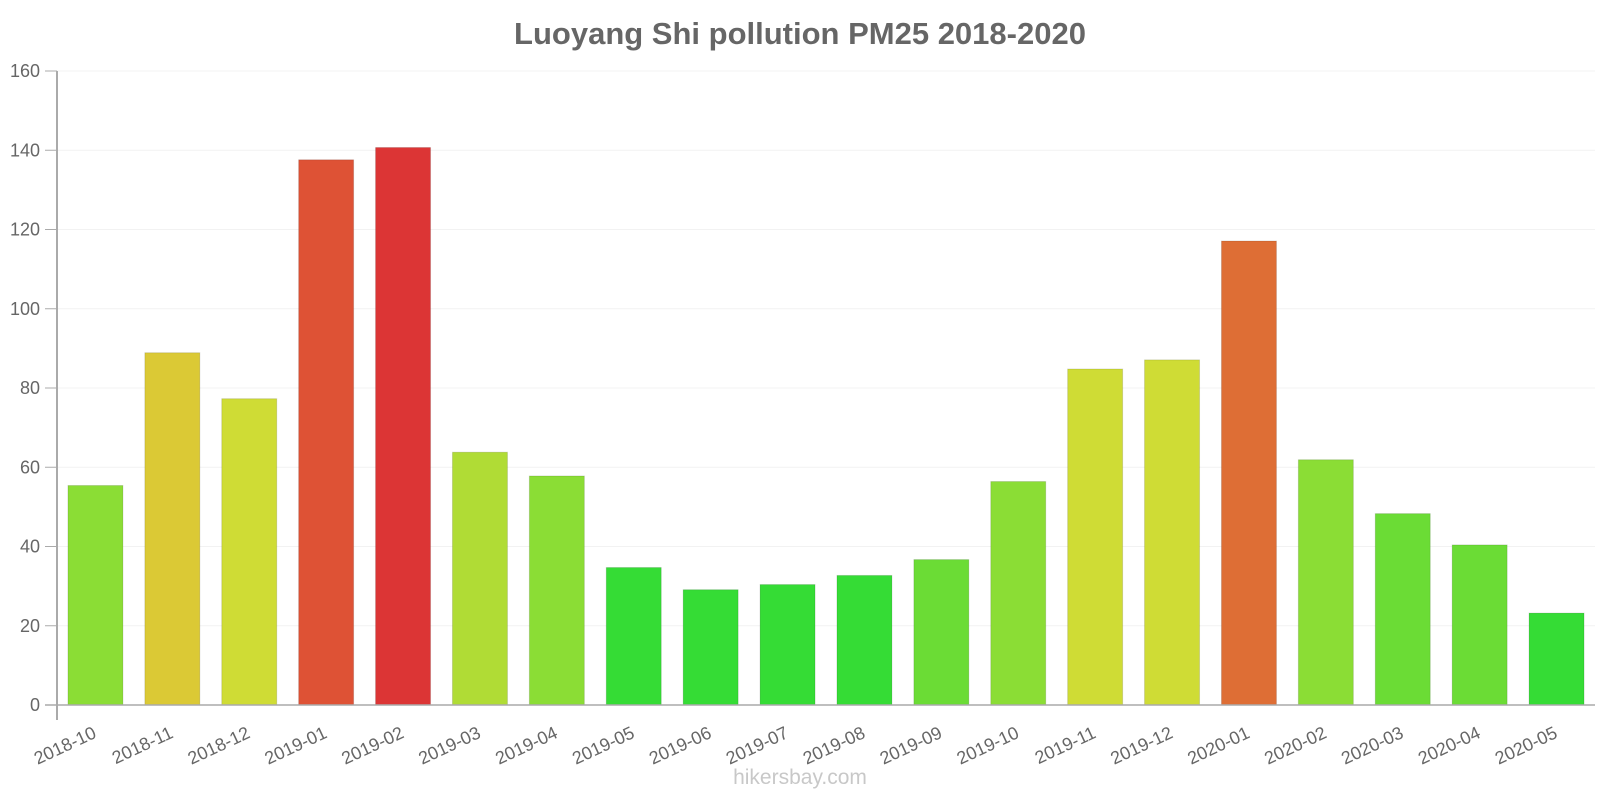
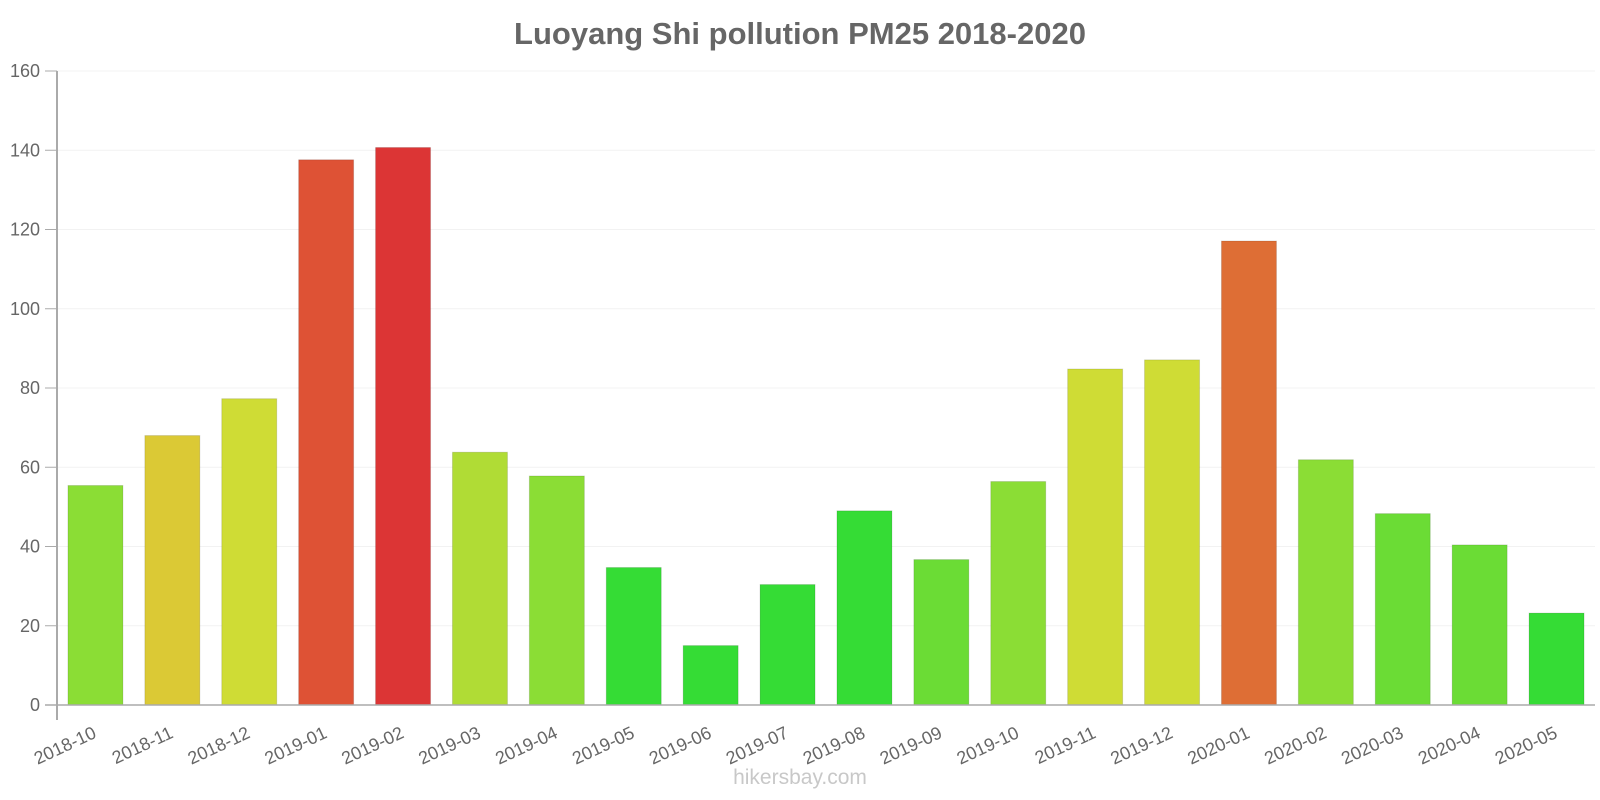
2018-11: 89 -> 68
2019-06: 29 -> 15
2019-08: 33 -> 49
